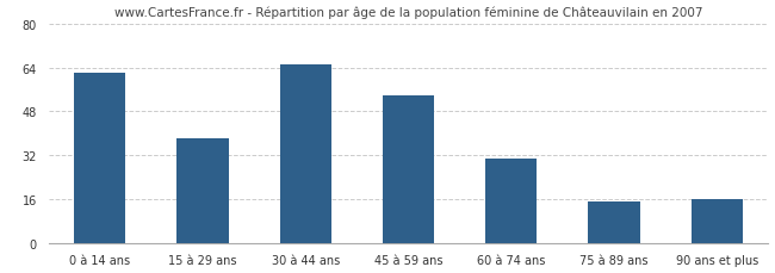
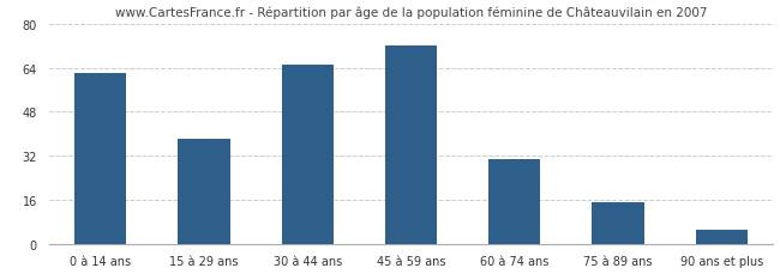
45 à 59 ans: 54 -> 72
90 ans et plus: 16 -> 5
